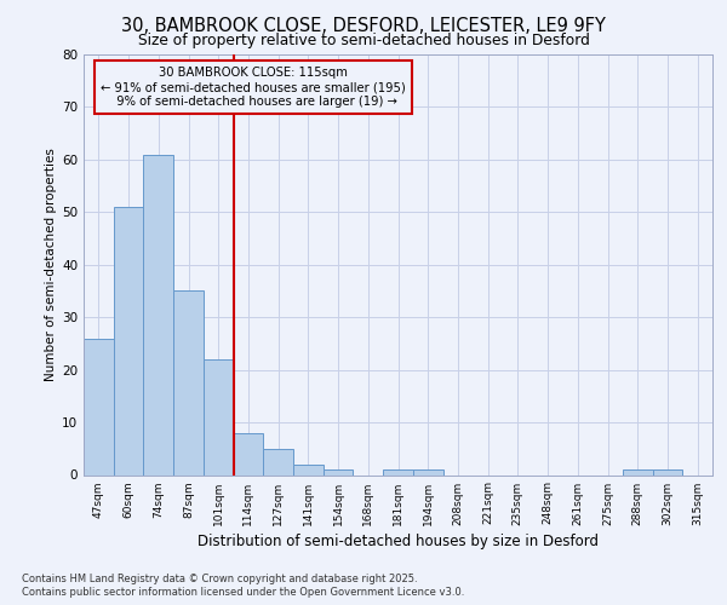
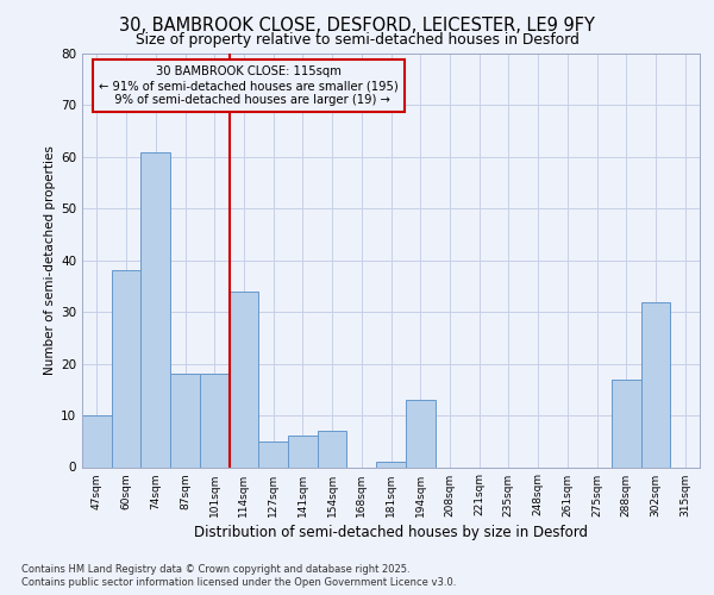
47sqm: 26 -> 10
60sqm: 51 -> 38
87sqm: 35 -> 18
101sqm: 22 -> 18
114sqm: 8 -> 34
141sqm: 2 -> 6
154sqm: 1 -> 7
194sqm: 1 -> 13
288sqm: 1 -> 17
302sqm: 1 -> 32
